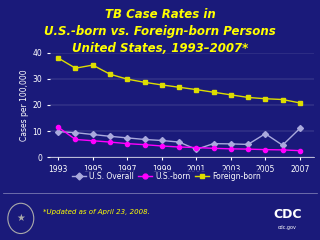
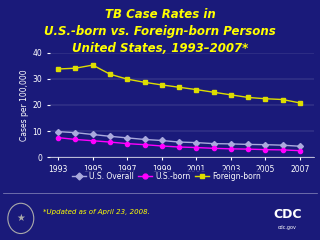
U.S.-born/1993: 11.5 -> 7.5
Foreign-born/1993: 38.0 -> 33.8
U.S. Overall/2001: 3.0 -> 5.6
U.S. Overall/2005: 9.0 -> 4.8
U.S. Overall/2007: 11.0 -> 4.2
